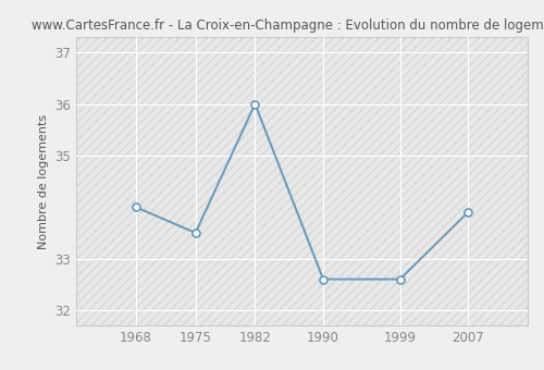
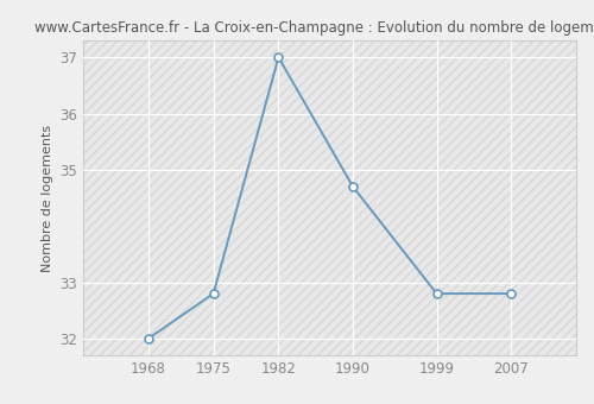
1968: 34.0 -> 32.0
1975: 33.5 -> 32.8
1982: 36.0 -> 37.0
1990: 32.6 -> 34.7
1999: 32.6 -> 32.8
2007: 33.9 -> 32.8
